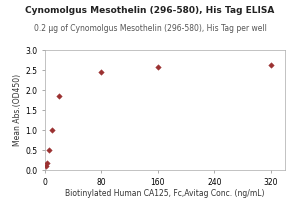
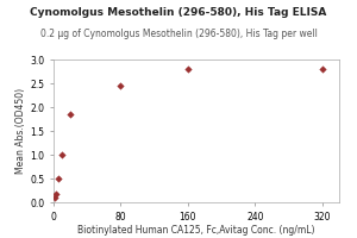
160: 2.58 -> 2.80
320: 2.63 -> 2.80
